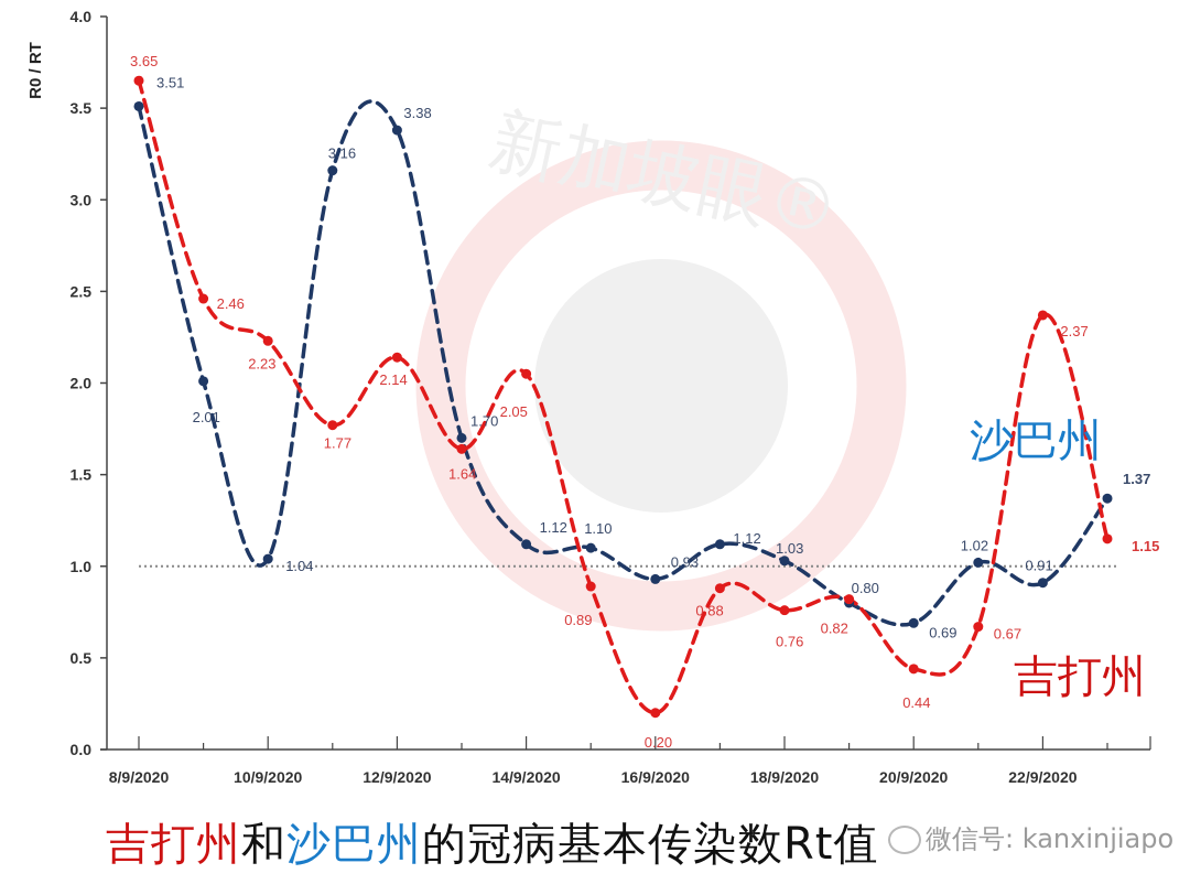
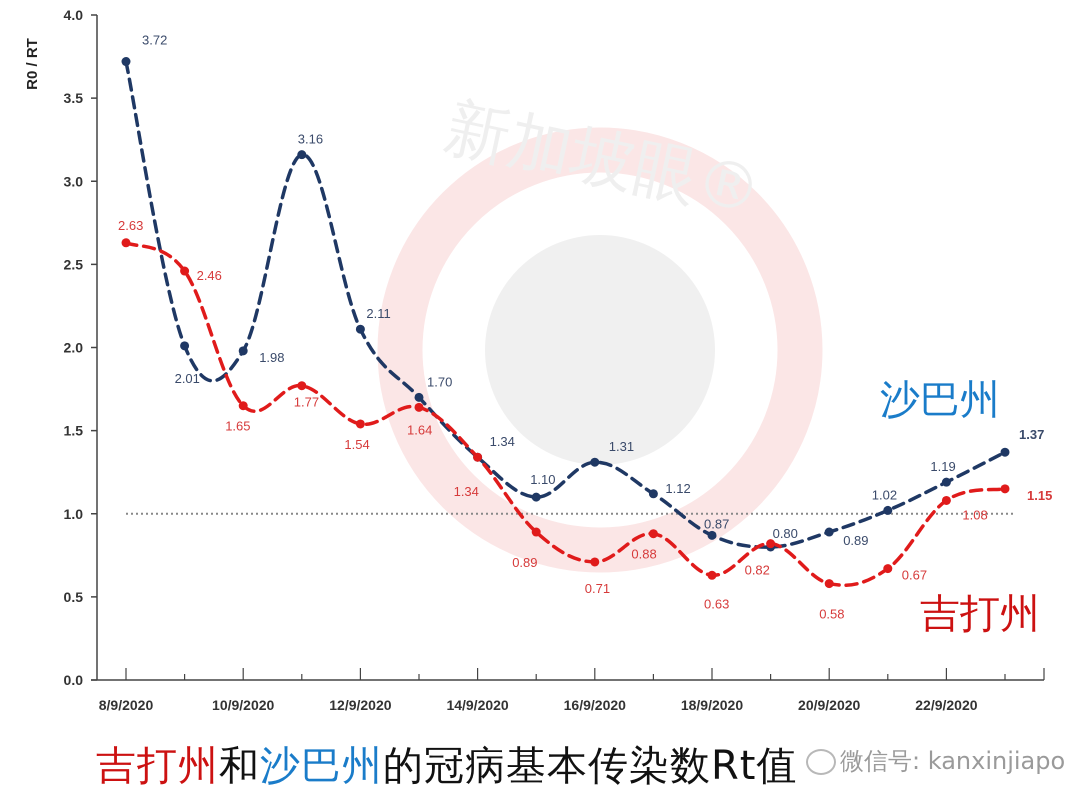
沙巴州/8/9/2020: 3.51 -> 3.72
吉打州/8/9/2020: 3.65 -> 2.63
沙巴州/10/9/2020: 1.04 -> 1.98
吉打州/10/9/2020: 2.23 -> 1.65
沙巴州/12/9/2020: 3.38 -> 2.11
吉打州/12/9/2020: 2.14 -> 1.54
沙巴州/14/9/2020: 1.12 -> 1.34
吉打州/14/9/2020: 2.05 -> 1.34
沙巴州/16/9/2020: 0.93 -> 1.31
吉打州/16/9/2020: 0.20 -> 0.71
沙巴州/18/9/2020: 1.03 -> 0.87
吉打州/18/9/2020: 0.76 -> 0.63
沙巴州/20/9/2020: 0.69 -> 0.89
吉打州/20/9/2020: 0.44 -> 0.58
沙巴州/22/9/2020: 0.91 -> 1.19
吉打州/22/9/2020: 2.37 -> 1.08
